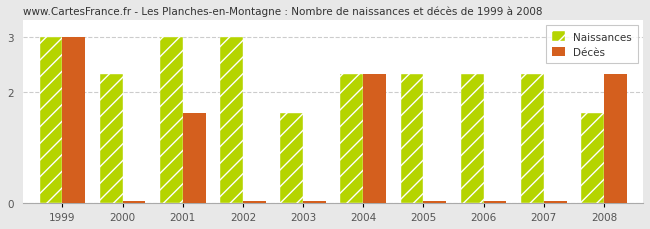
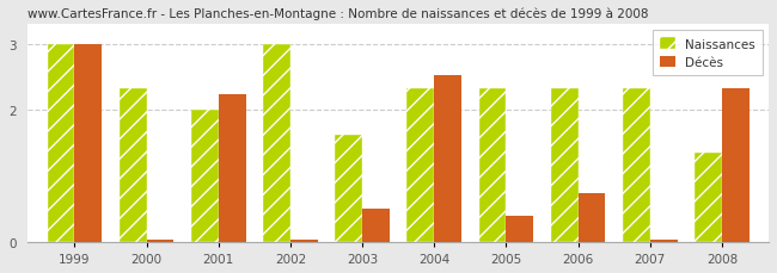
Naissances/2001: 3.00 -> 2.00
Décès/2001: 1.62 -> 2.24
Décès/2003: 0.03 -> 0.50
Décès/2004: 2.33 -> 2.52
Décès/2005: 0.03 -> 0.40
Décès/2006: 0.03 -> 0.74
Naissances/2008: 1.62 -> 1.36
